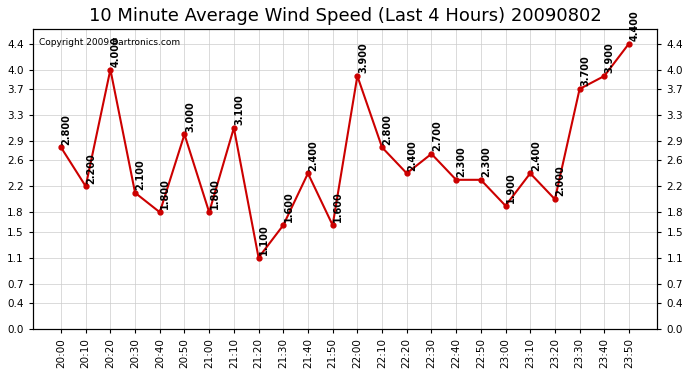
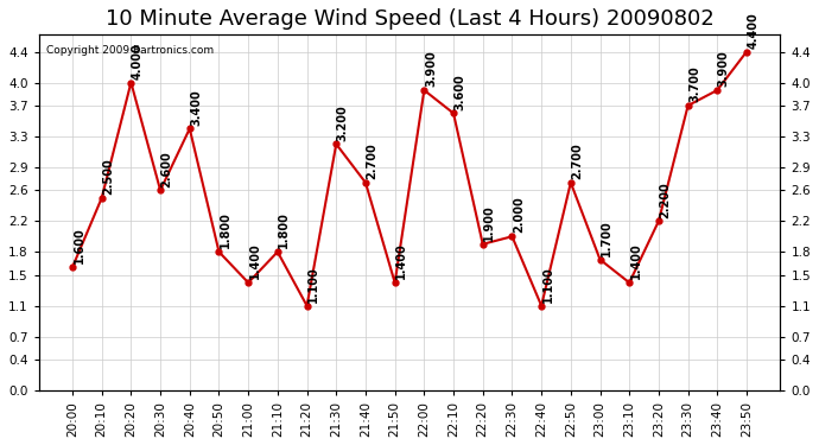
20:00: 2.800 -> 1.600
20:10: 2.200 -> 2.500
20:30: 2.100 -> 2.600
20:40: 1.800 -> 3.400
20:50: 3.000 -> 1.800
21:00: 1.800 -> 1.400
21:10: 3.100 -> 1.800
21:30: 1.600 -> 3.200
21:40: 2.400 -> 2.700
21:50: 1.600 -> 1.400
22:10: 2.800 -> 3.600
22:20: 2.400 -> 1.900
22:30: 2.700 -> 2.000
22:40: 2.300 -> 1.100
22:50: 2.300 -> 2.700
23:00: 1.900 -> 1.700
23:10: 2.400 -> 1.400
23:20: 2.000 -> 2.200
